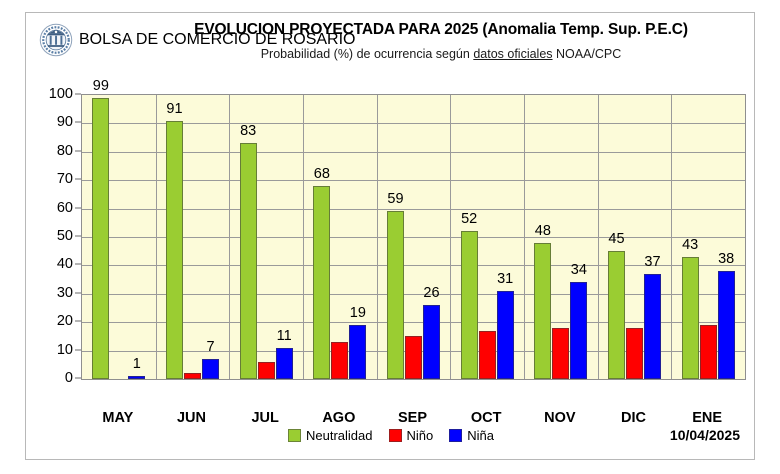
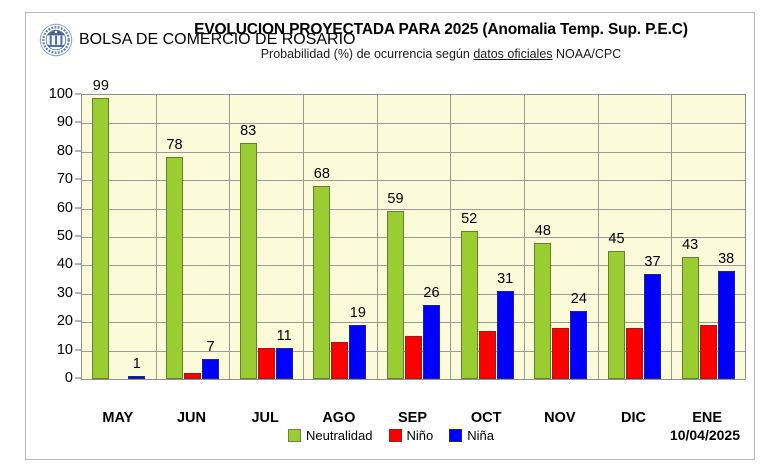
Neutralidad/JUN: 91 -> 78
Niño/JUL: 6 -> 11
Niña/NOV: 34 -> 24
